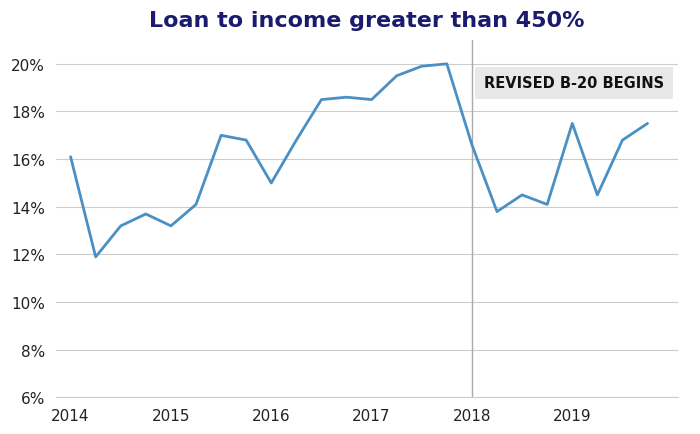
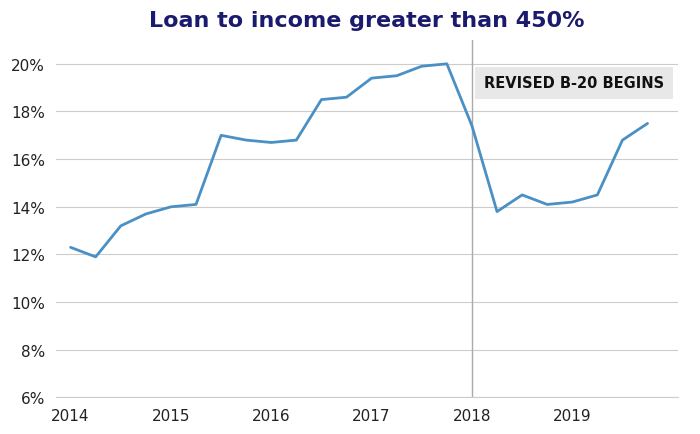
2014: 16.1% -> 12.3%
2015: 13.2% -> 14.0%
2016: 15.0% -> 16.7%
2017: 18.5% -> 19.4%
2018: 16.6% -> 17.4%
2019: 17.5% -> 14.2%
